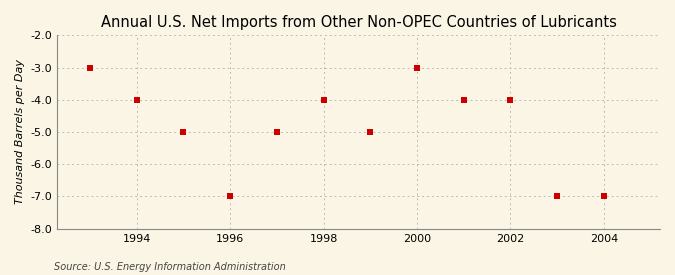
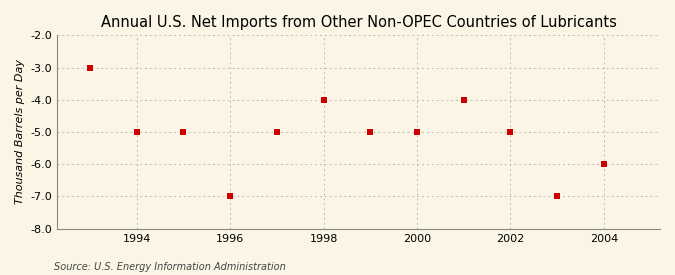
1994: -4 -> -5
2000: -3 -> -5
2002: -4 -> -5
2004: -7 -> -6
